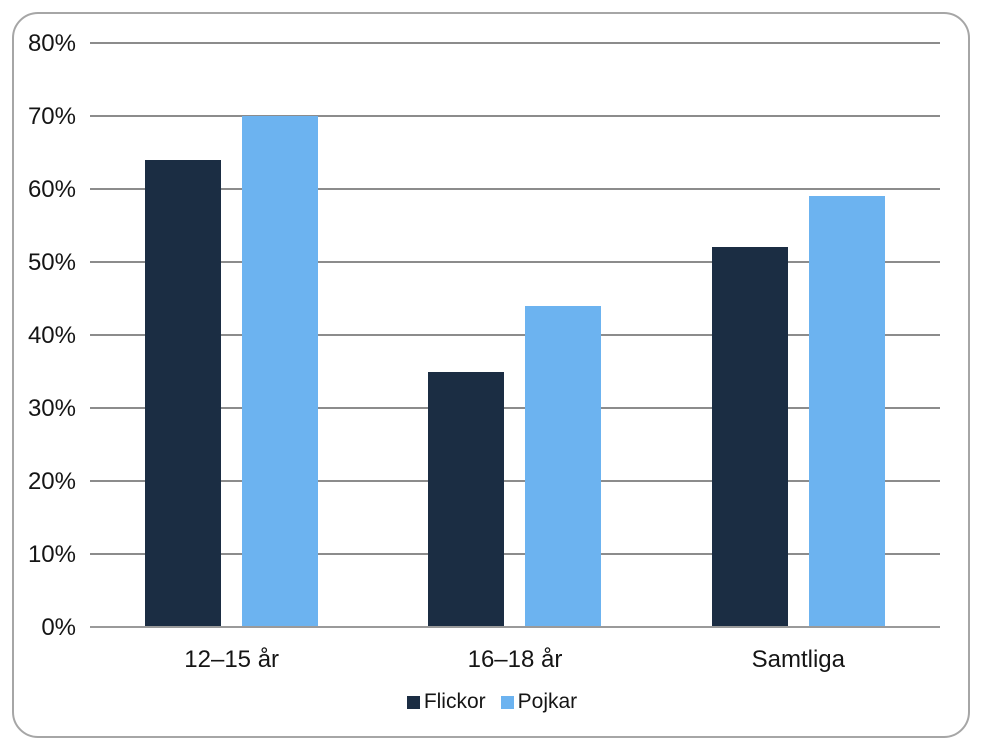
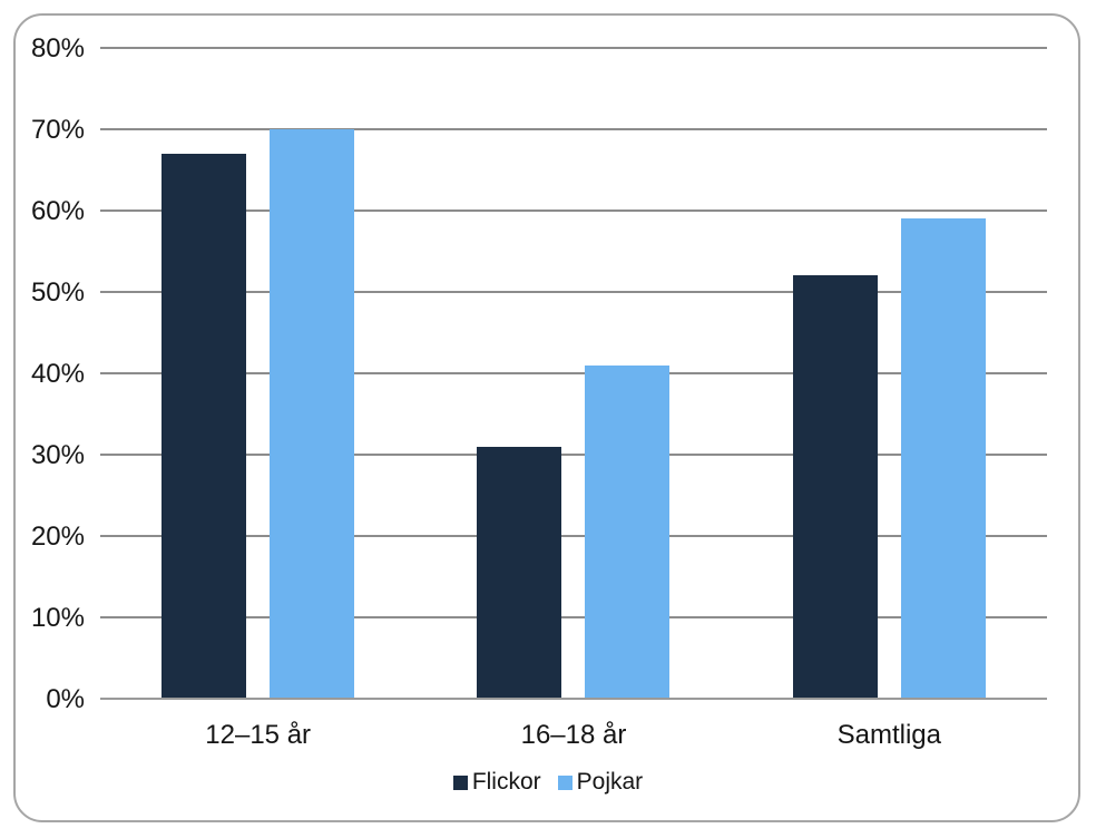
Flickor/12–15 år: 64% -> 67%
Flickor/16–18 år: 35% -> 31%
Pojkar/16–18 år: 44% -> 41%
